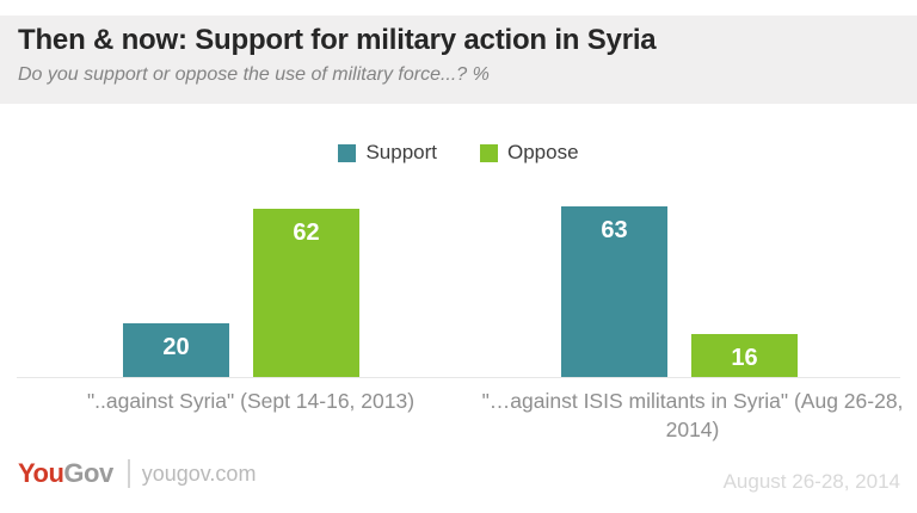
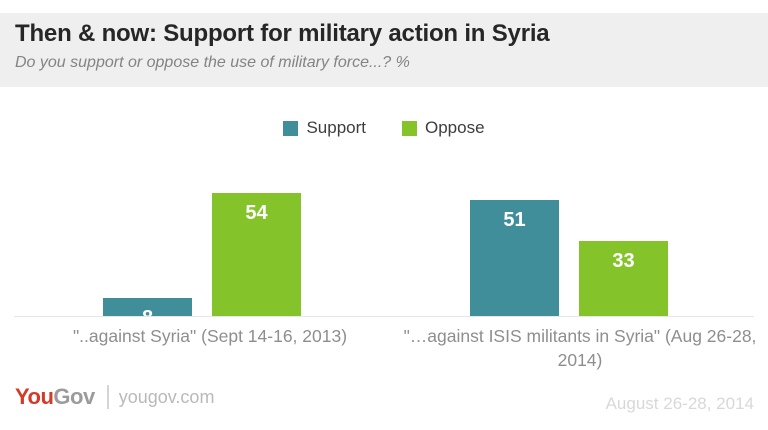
Support/"..against Syria" (Sept 14-16, 2013): 20 -> 8
Oppose/"..against Syria" (Sept 14-16, 2013): 62 -> 54
Support/"…against ISIS militants in Syria" (Aug 26-28, 2014): 63 -> 51
Oppose/"…against ISIS militants in Syria" (Aug 26-28, 2014): 16 -> 33
